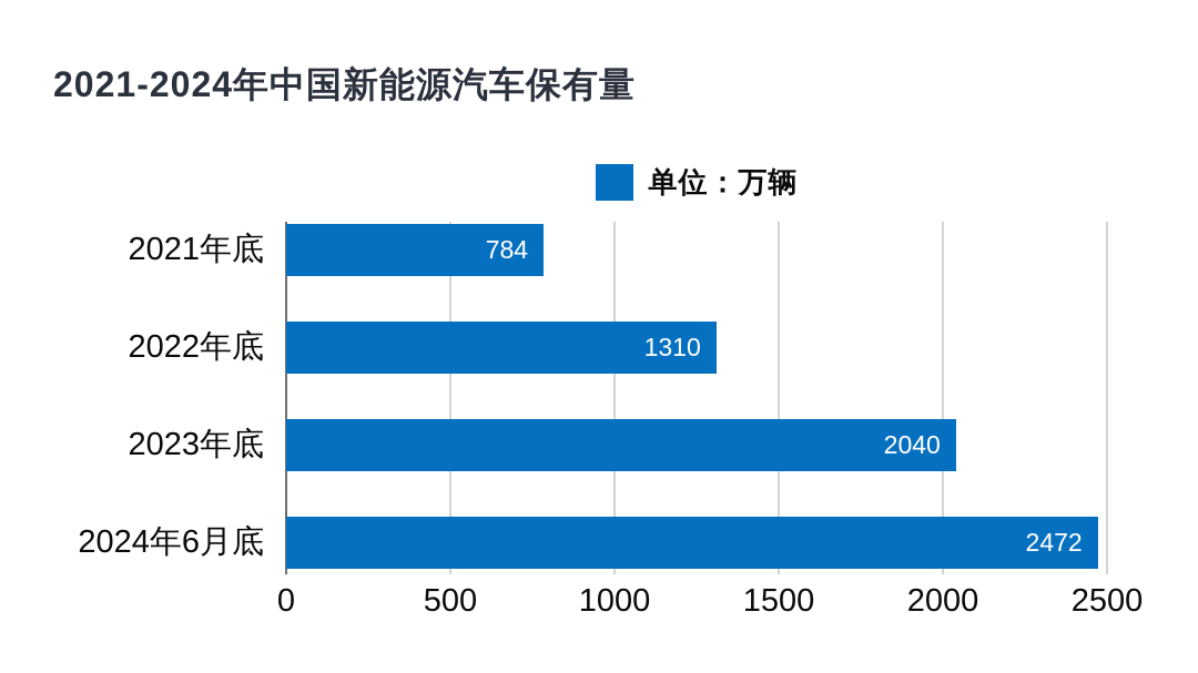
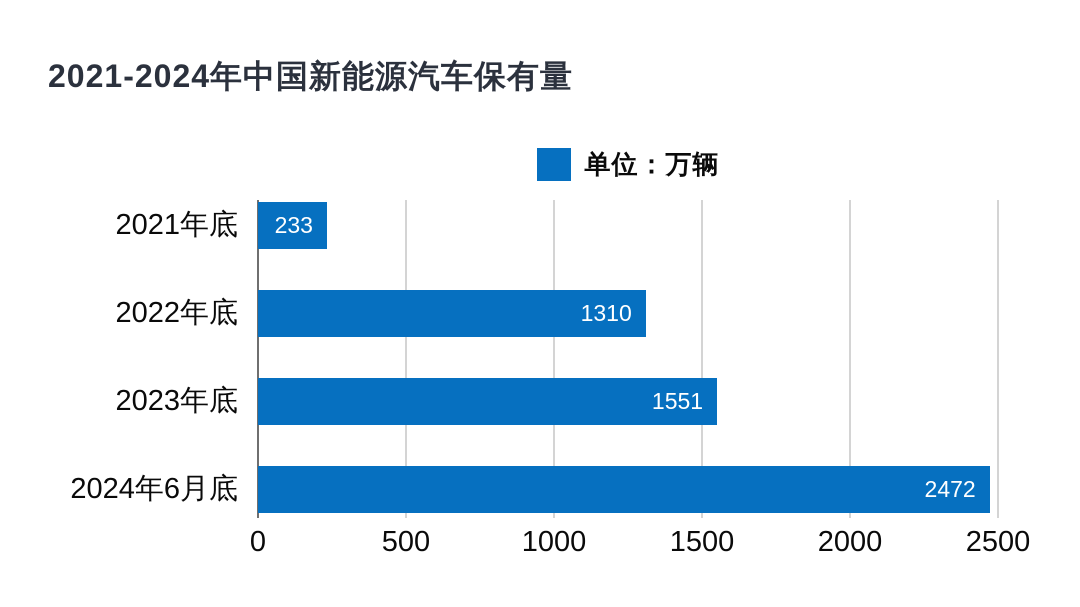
2021年底: 784 -> 233
2023年底: 2040 -> 1551
